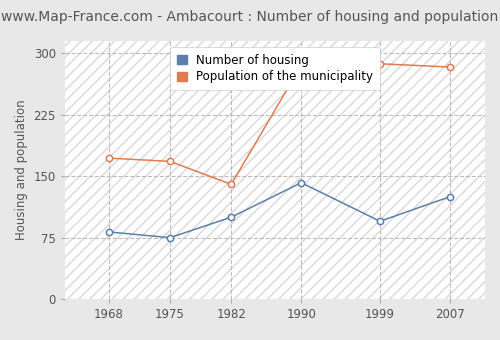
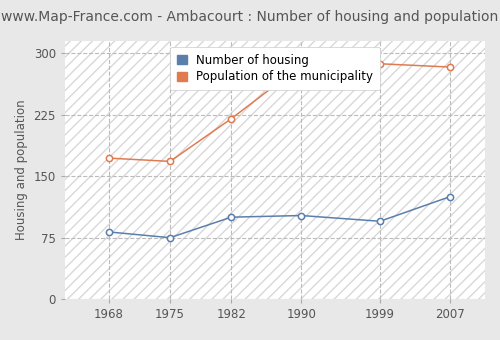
Population of the municipality/1982: 140 -> 220
Number of housing/1990: 142 -> 102
